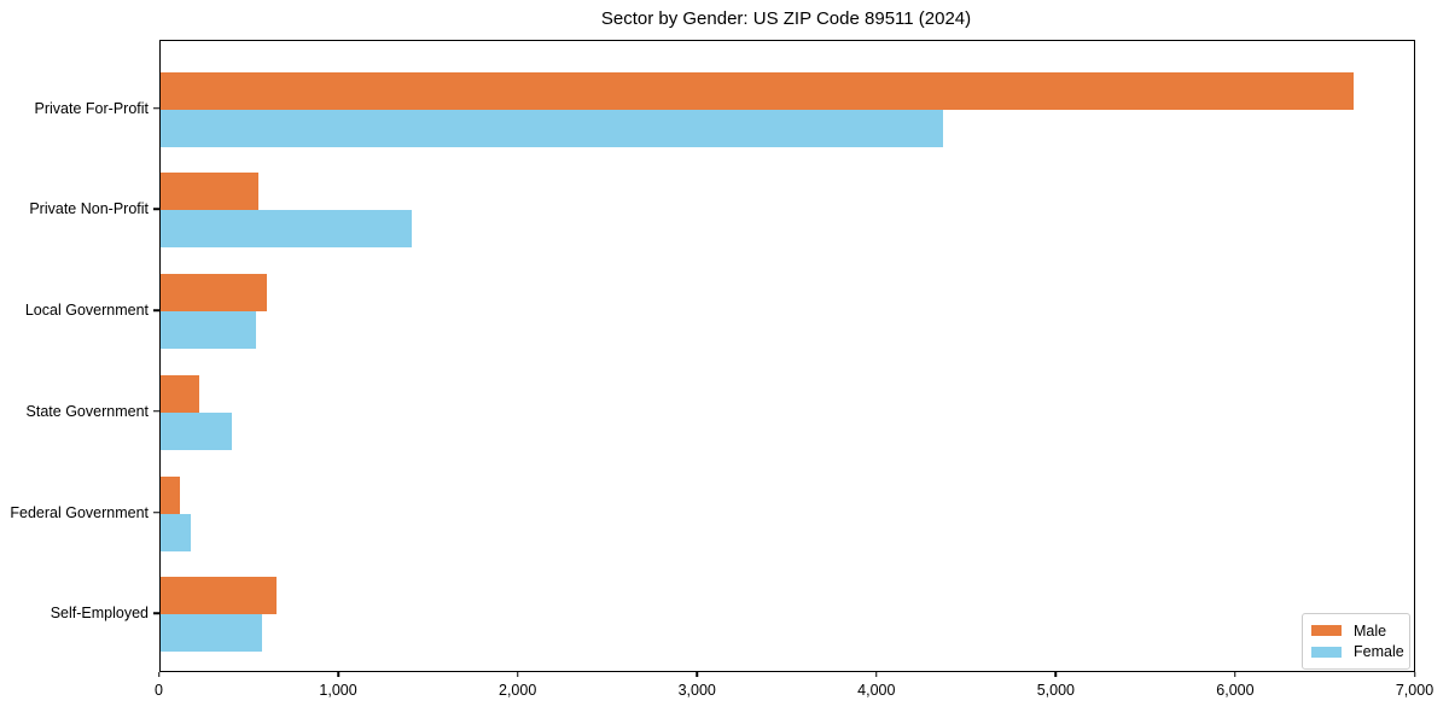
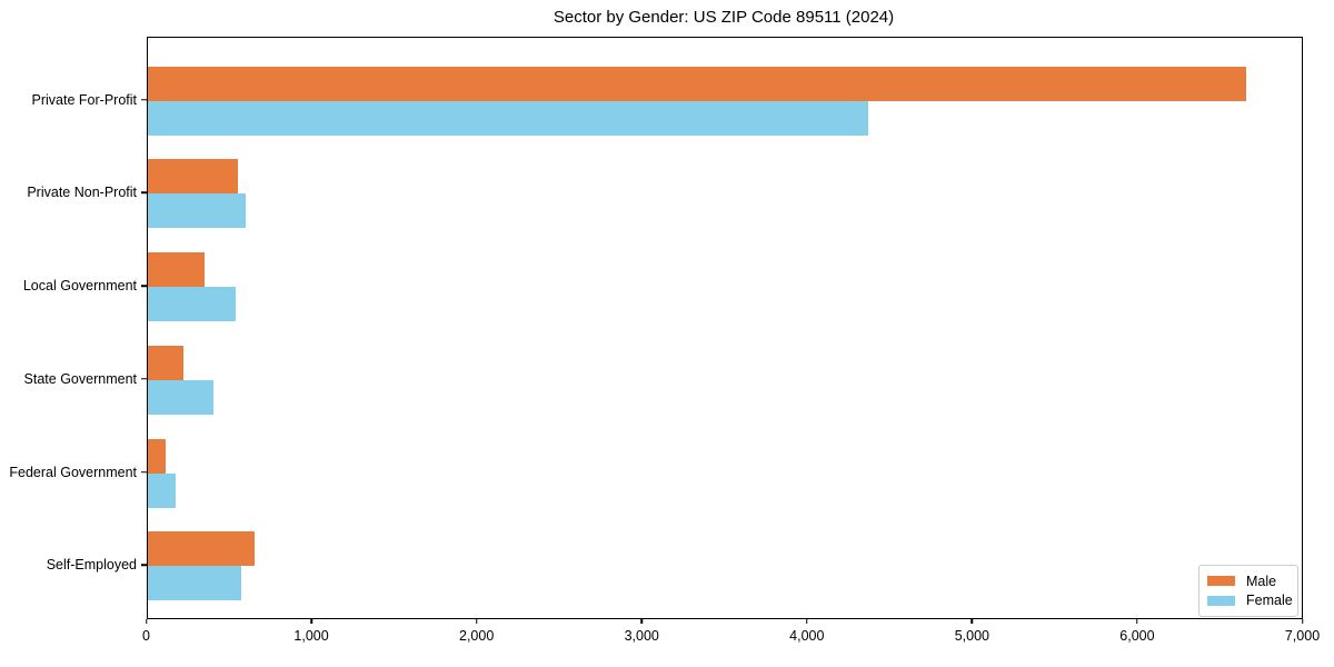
Female/Private Non-Profit: 1410 -> 600
Male/Local Government: 600 -> 350
